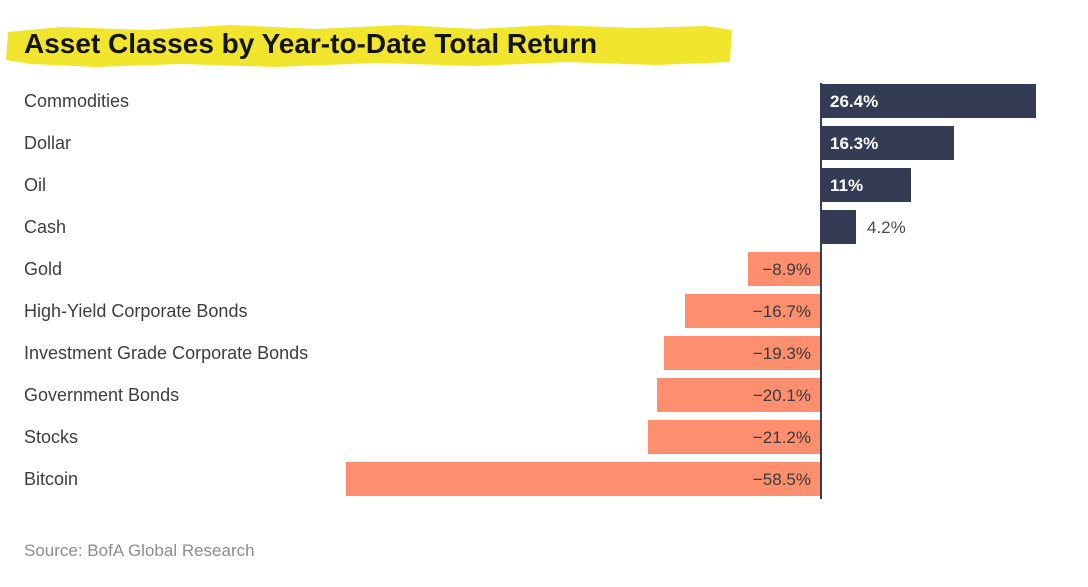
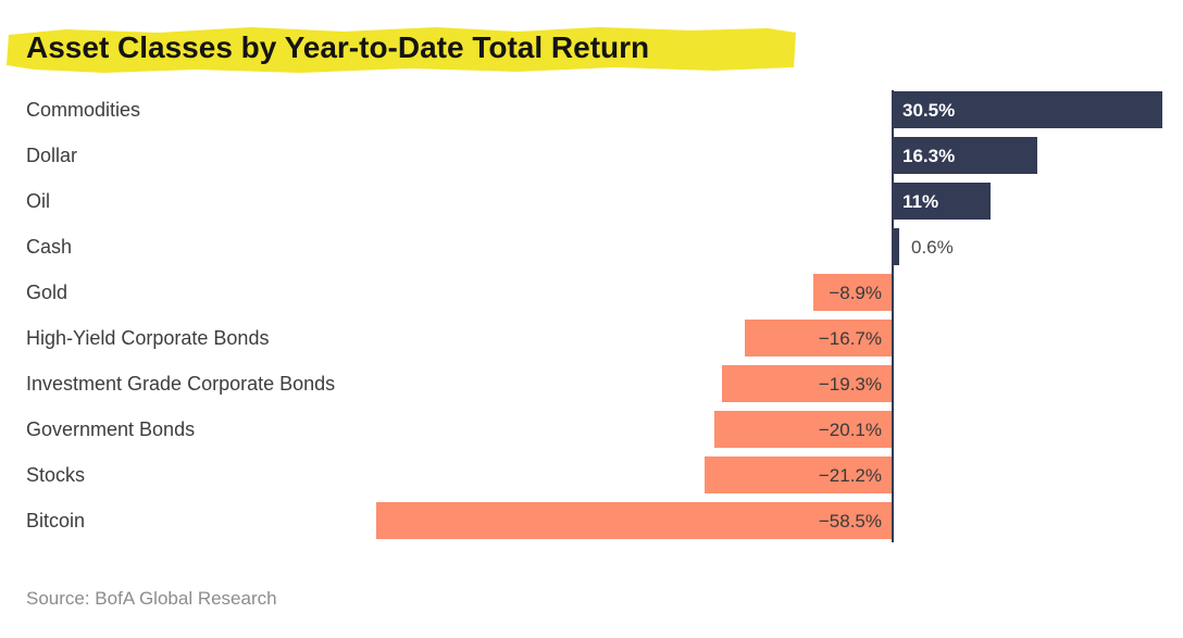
Commodities: 26.4% -> 30.5%
Cash: 4.2% -> 0.6%
